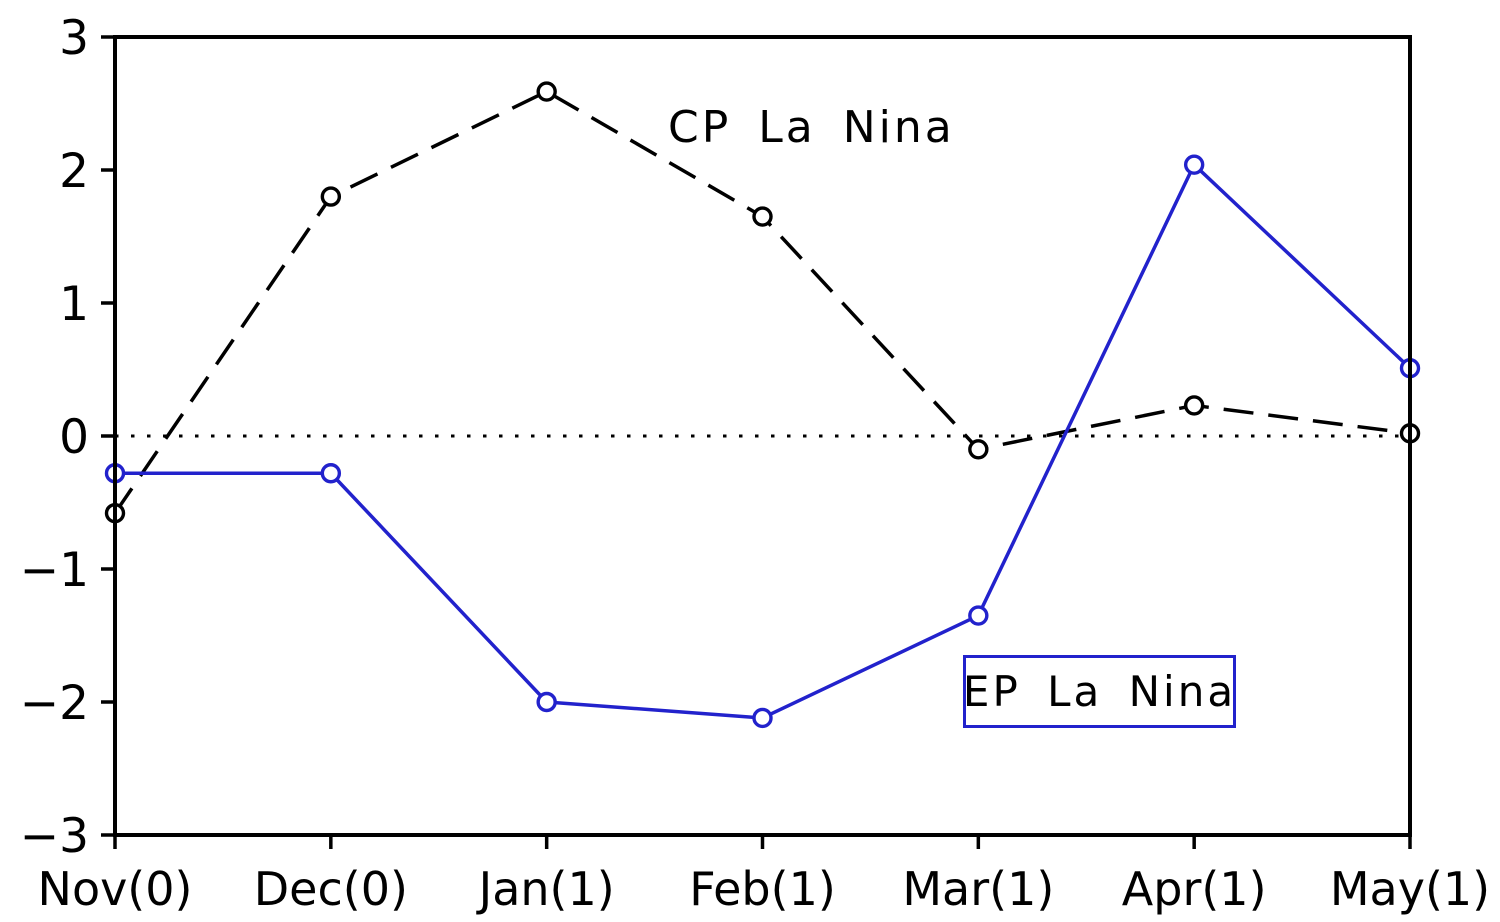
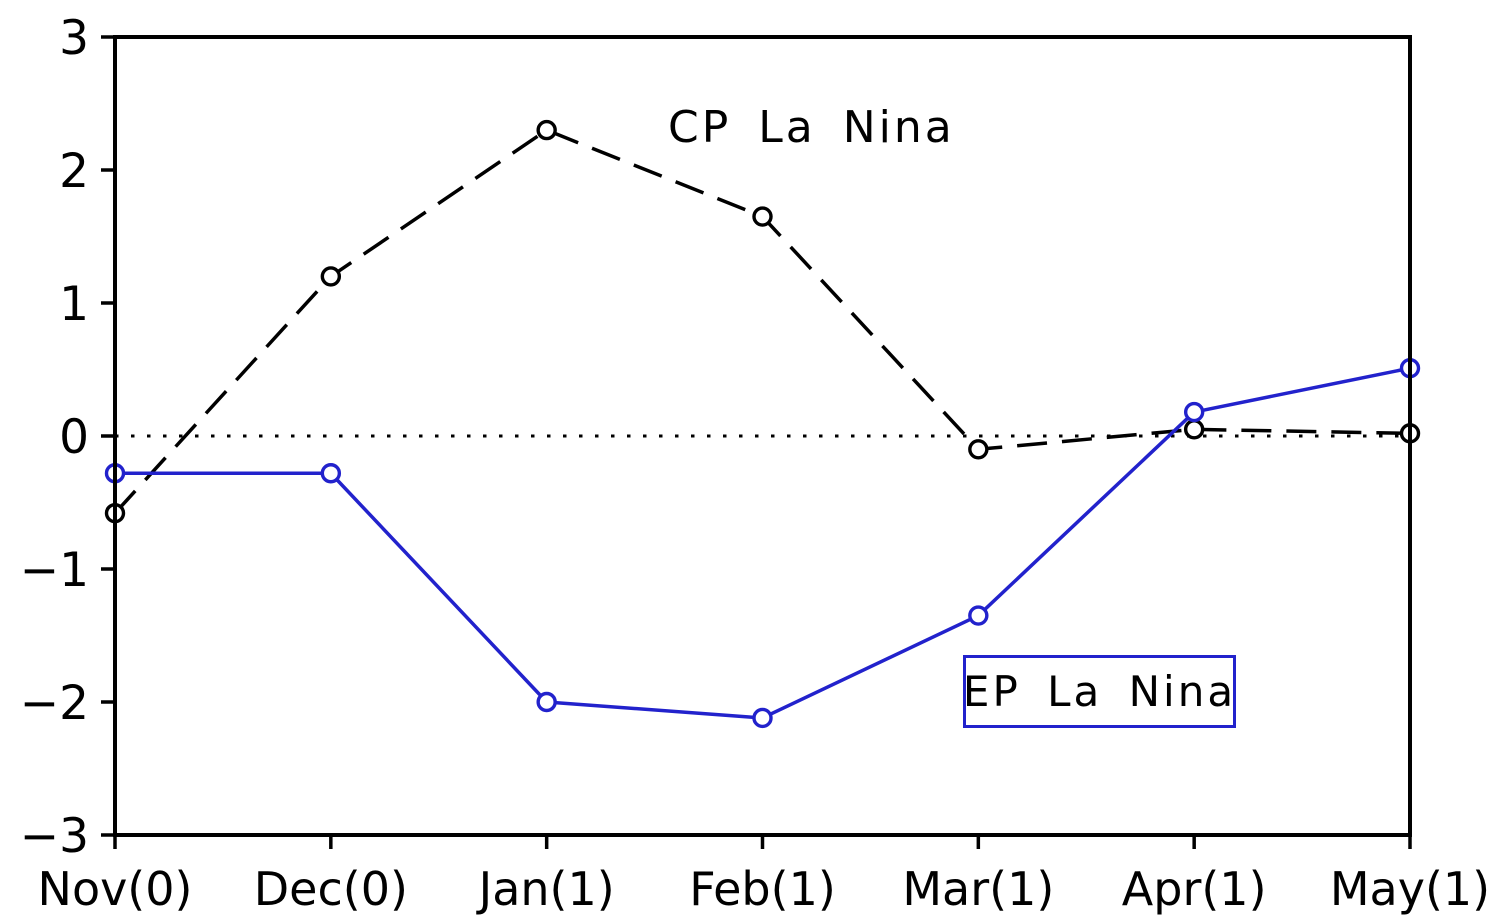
CP La Nina/Dec(0): 1.80 -> 1.20
CP La Nina/Jan(1): 2.59 -> 2.30
CP La Nina/Apr(1): 0.23 -> 0.05
EP La Nina/Apr(1): 2.04 -> 0.18
